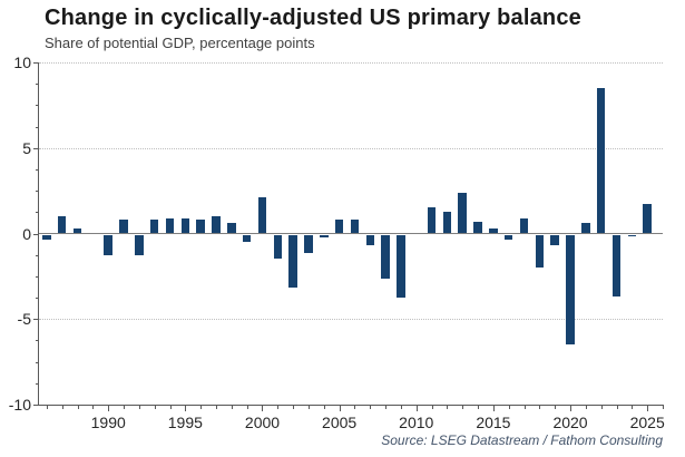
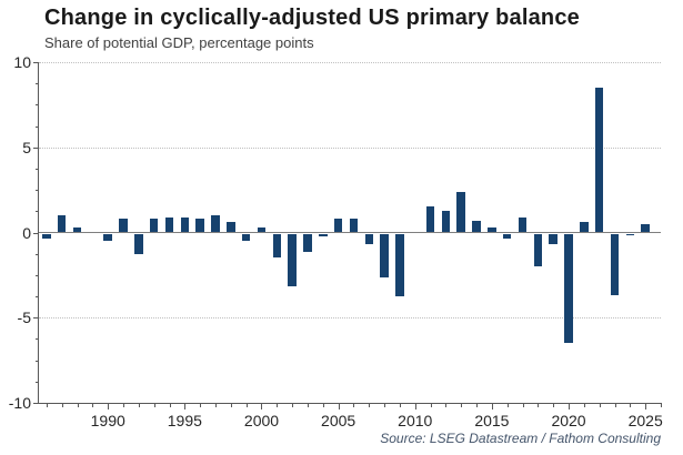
1990: -1.2 -> -0.4
2000: 2.1 -> 0.3
2025: 1.7 -> 0.5
